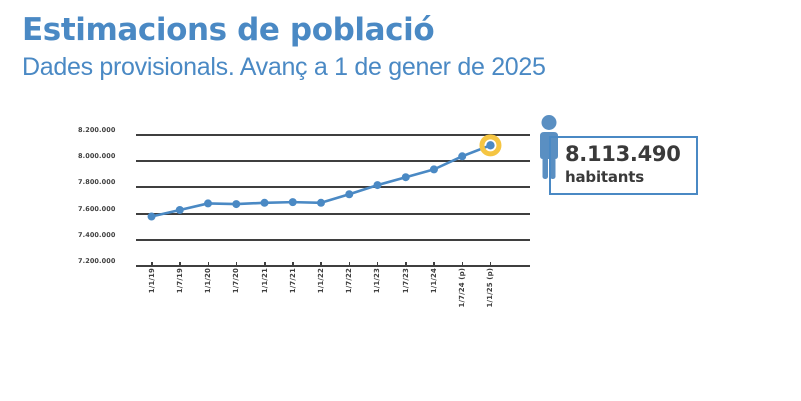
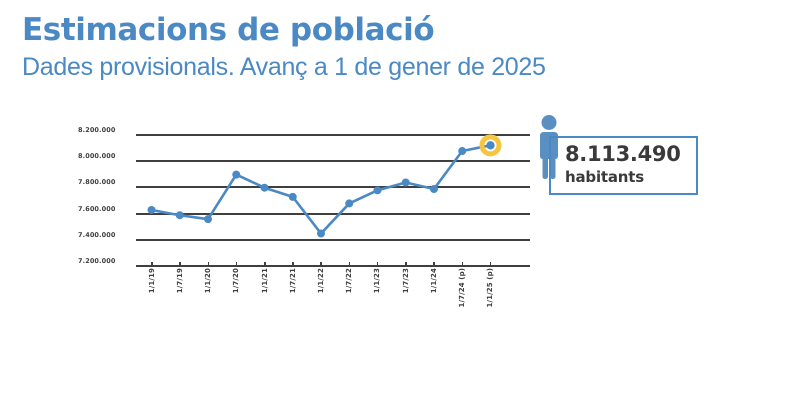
1/1/19: 7570000 -> 7620000
1/7/19: 7620000 -> 7580000
1/1/20: 7670000 -> 7550000
1/7/20: 7660000 -> 7890000
1/1/21: 7680000 -> 7790000
1/7/21: 7680000 -> 7720000
1/1/22: 7680000 -> 7440000
1/7/22: 7740000 -> 7670000
1/1/23: 7810000 -> 7770000
1/7/23: 7870000 -> 7830000
1/1/24: 7930000 -> 7780000
1/7/24 (p): 8030000 -> 8070000
